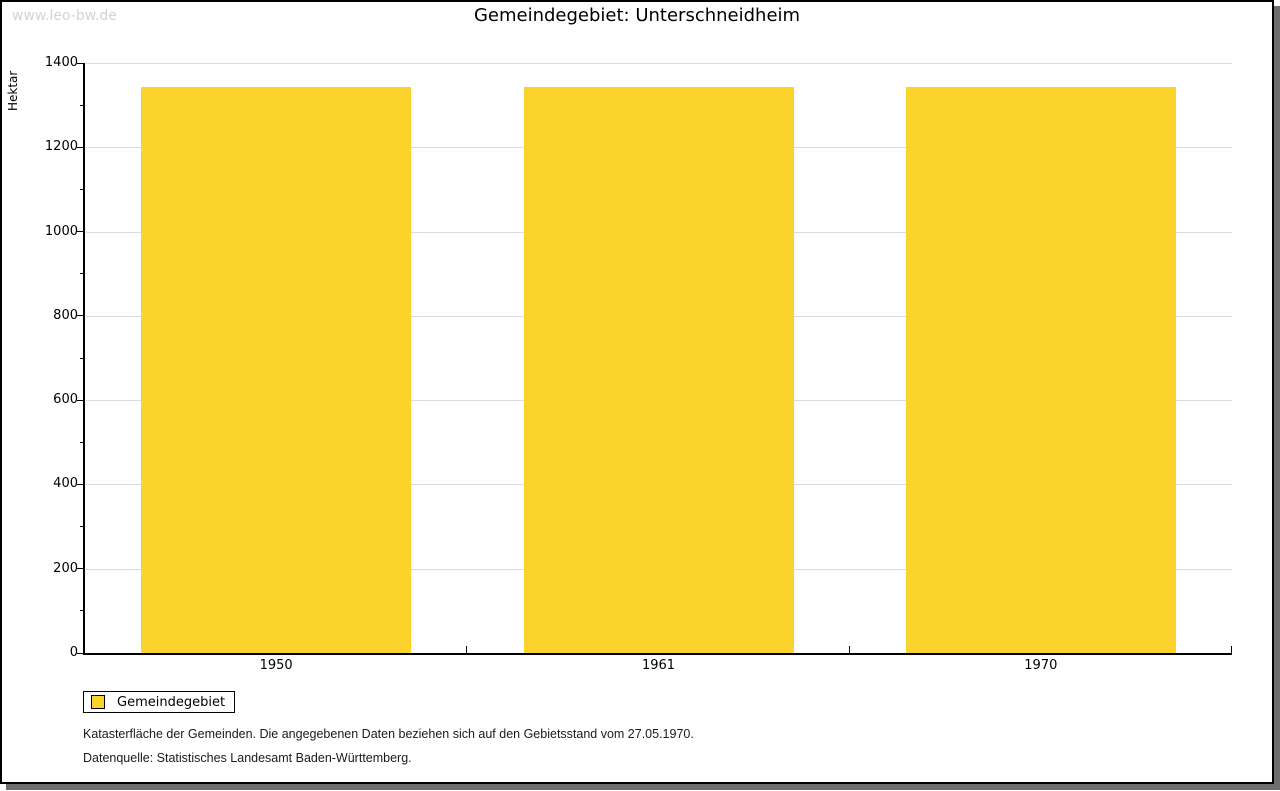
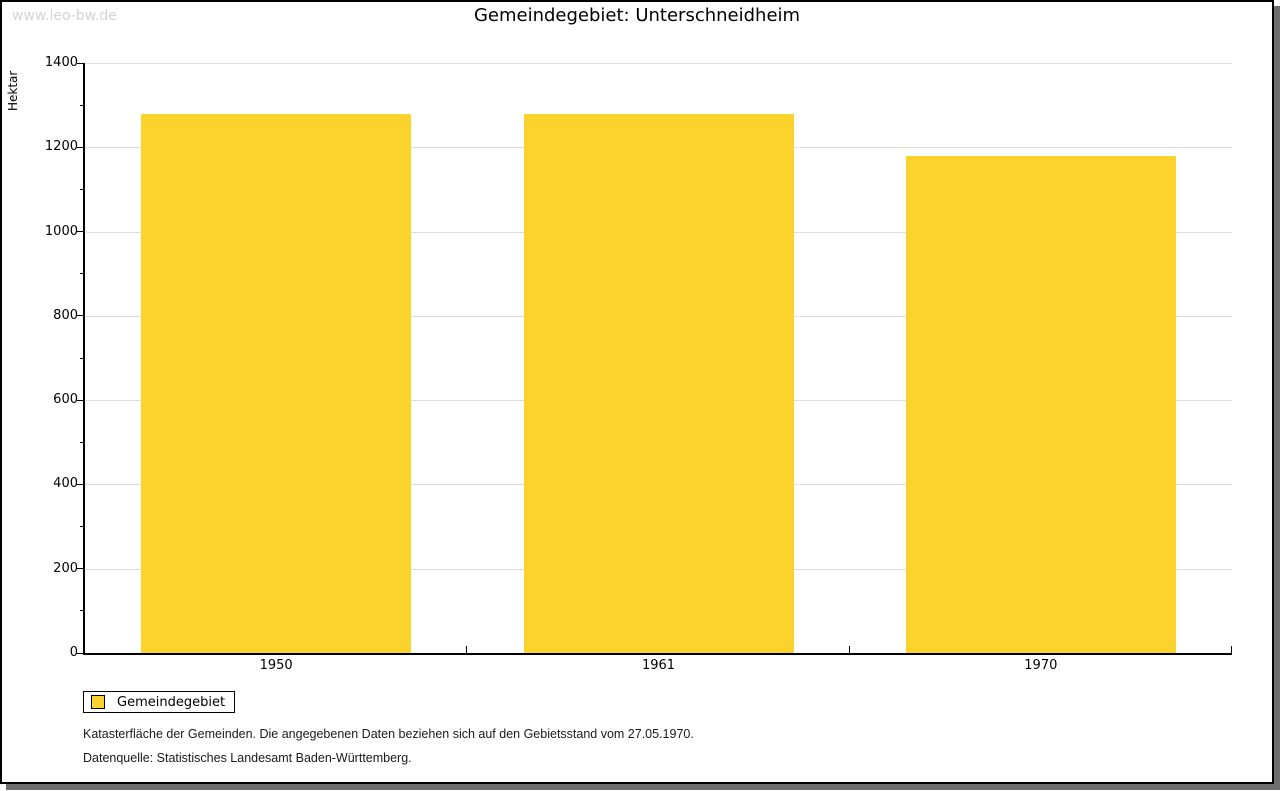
1950: 1340 -> 1280
1961: 1340 -> 1280
1970: 1340 -> 1180
